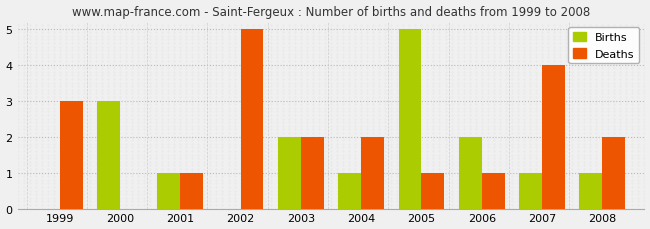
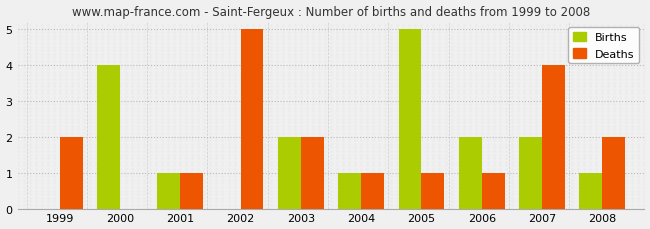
Deaths/1999: 3 -> 2
Births/2000: 3 -> 4
Deaths/2004: 2 -> 1
Births/2007: 1 -> 2
